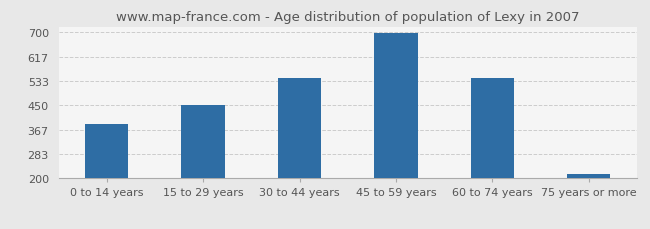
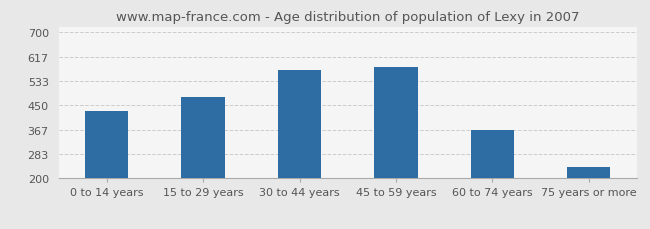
0 to 14 years: 387 -> 430
15 to 29 years: 450 -> 480
30 to 44 years: 543 -> 570
45 to 59 years: 697 -> 580
60 to 74 years: 543 -> 365
75 years or more: 215 -> 240
